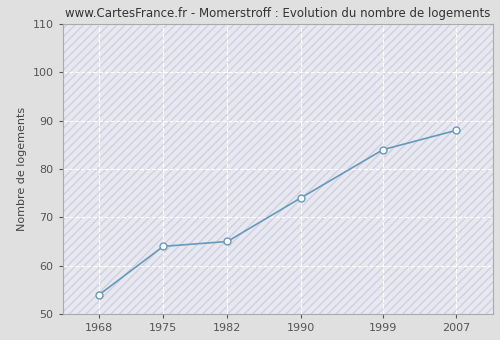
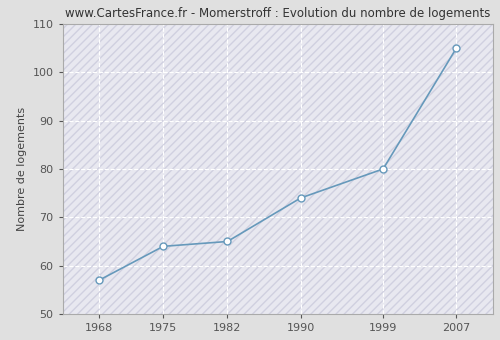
1968: 54 -> 57
1999: 84 -> 80
2007: 88 -> 105
